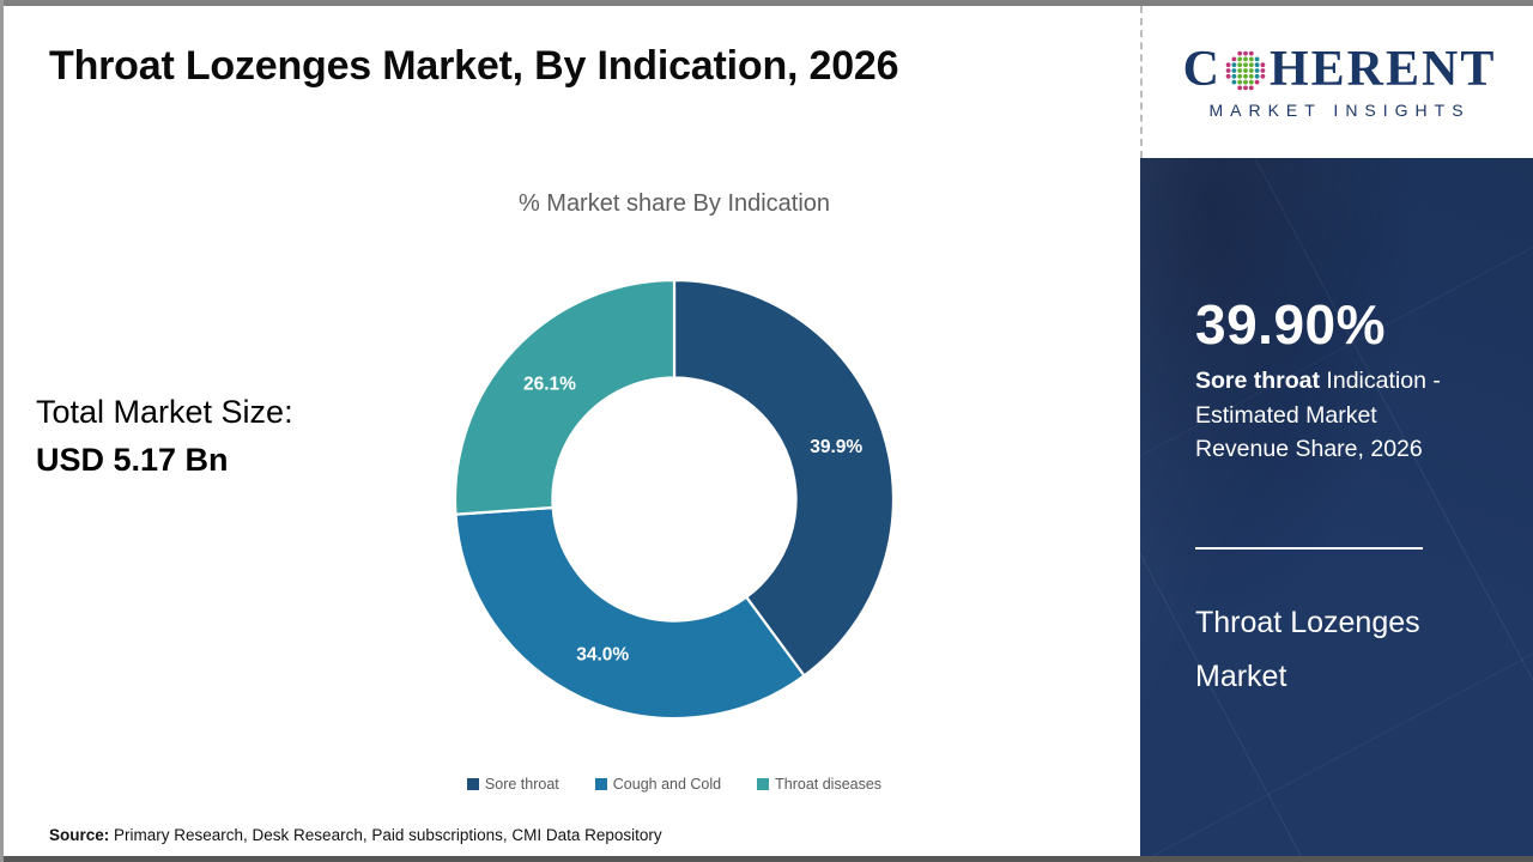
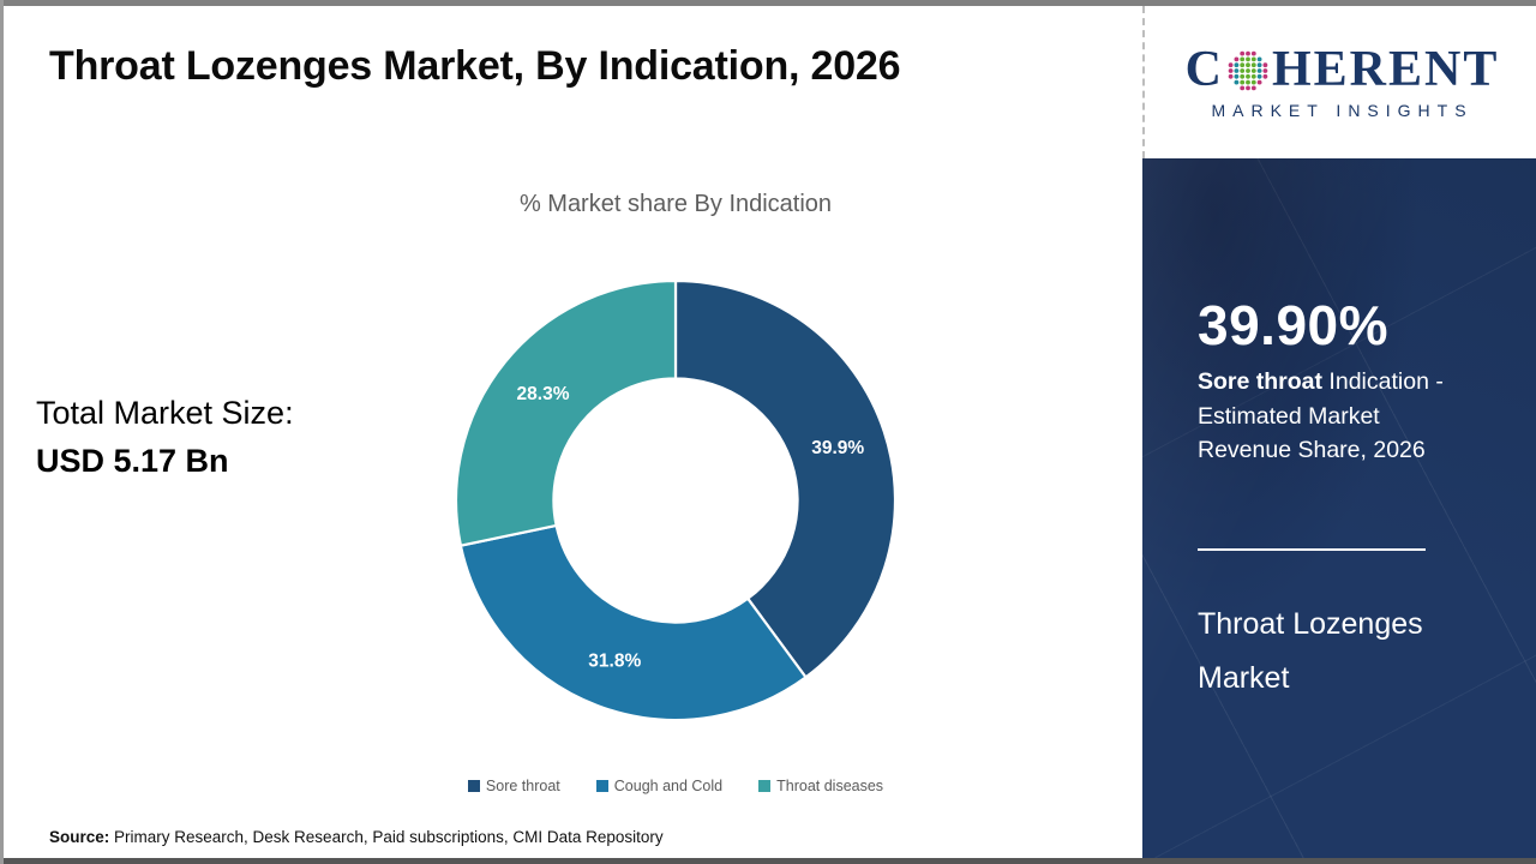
Cough and Cold: 34.0% -> 31.8%
Throat diseases: 26.1% -> 28.3%
